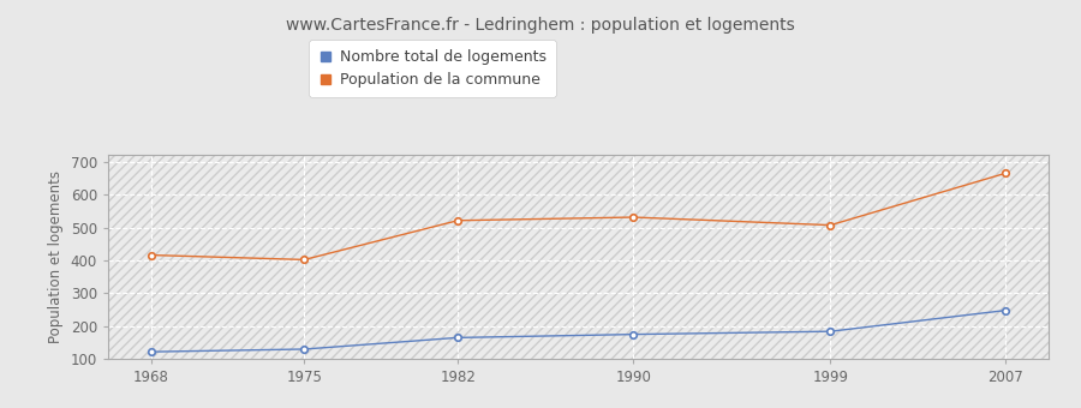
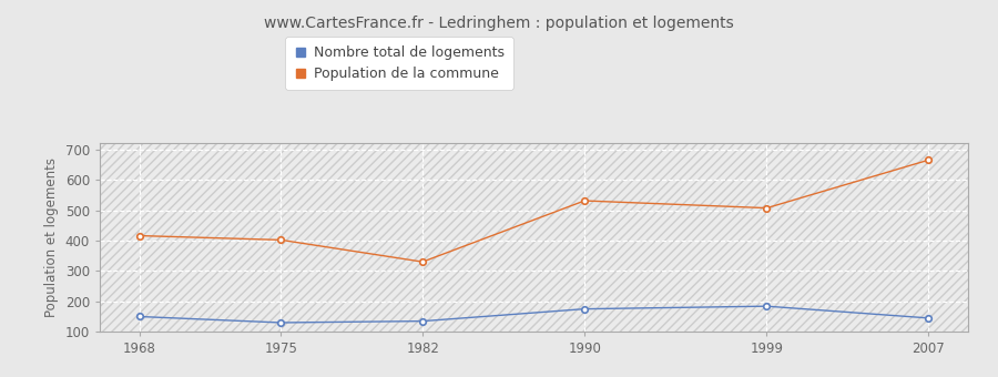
Nombre total de logements/1968: 122 -> 150
Nombre total de logements/1982: 165 -> 135
Population de la commune/1982: 521 -> 330
Nombre total de logements/2007: 248 -> 145
